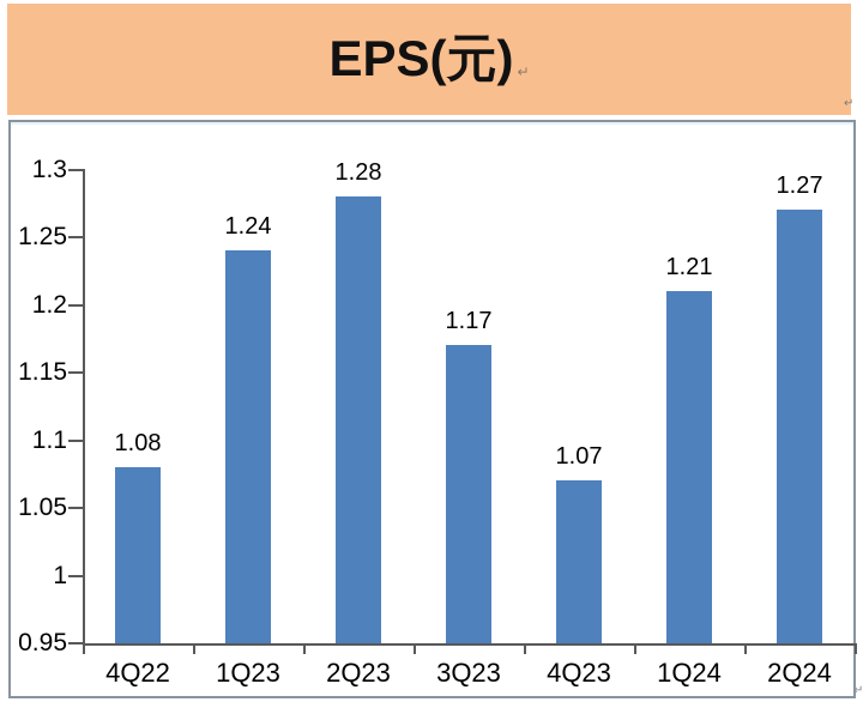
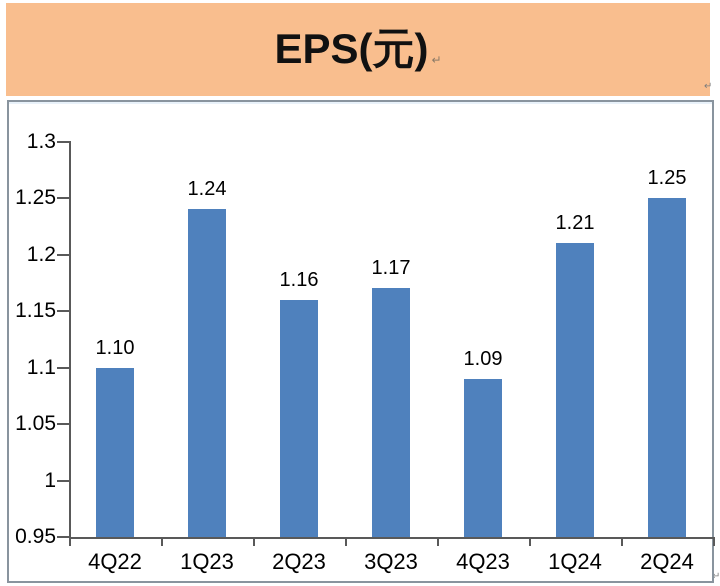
4Q22: 1.08 -> 1.10
2Q23: 1.28 -> 1.16
4Q23: 1.07 -> 1.09
2Q24: 1.27 -> 1.25
